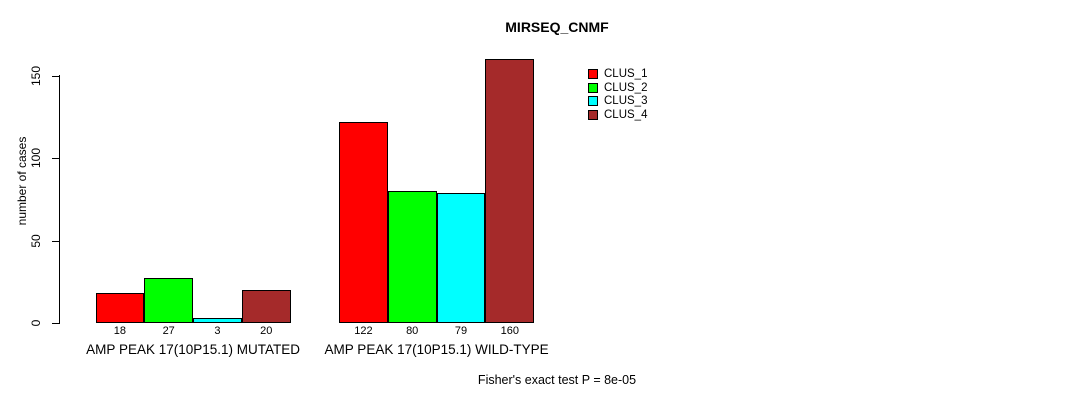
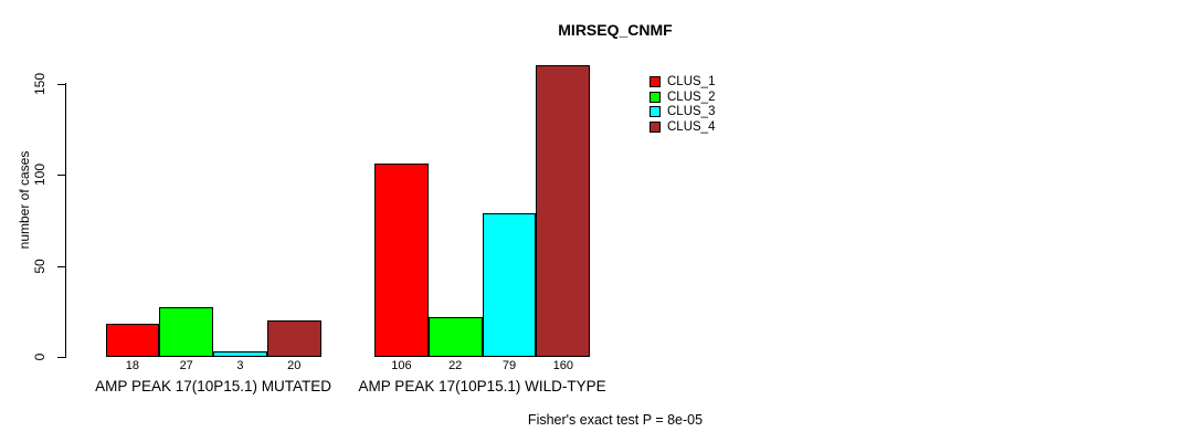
CLUS_1/AMP PEAK 17(10P15.1) WILD-TYPE: 122 -> 106
CLUS_2/AMP PEAK 17(10P15.1) WILD-TYPE: 80 -> 22
